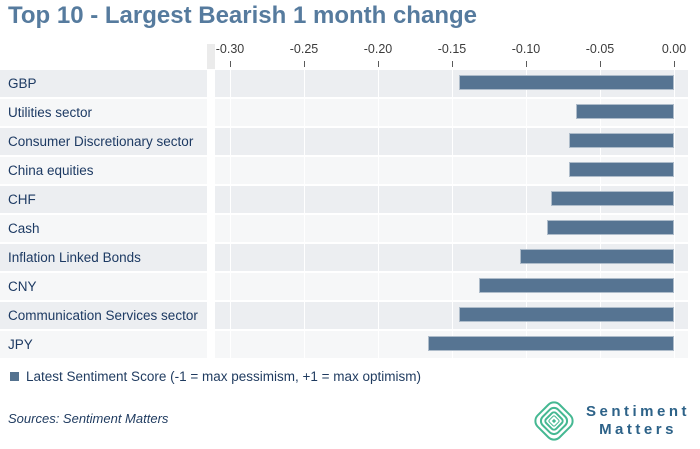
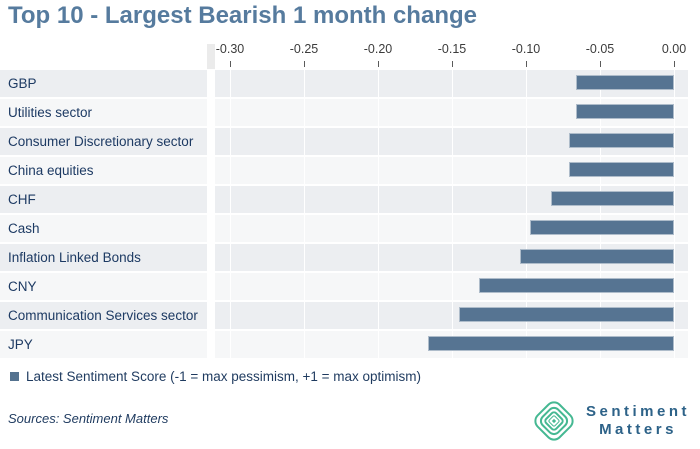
GBP: -0.145 -> -0.066
Cash: -0.086 -> -0.097
